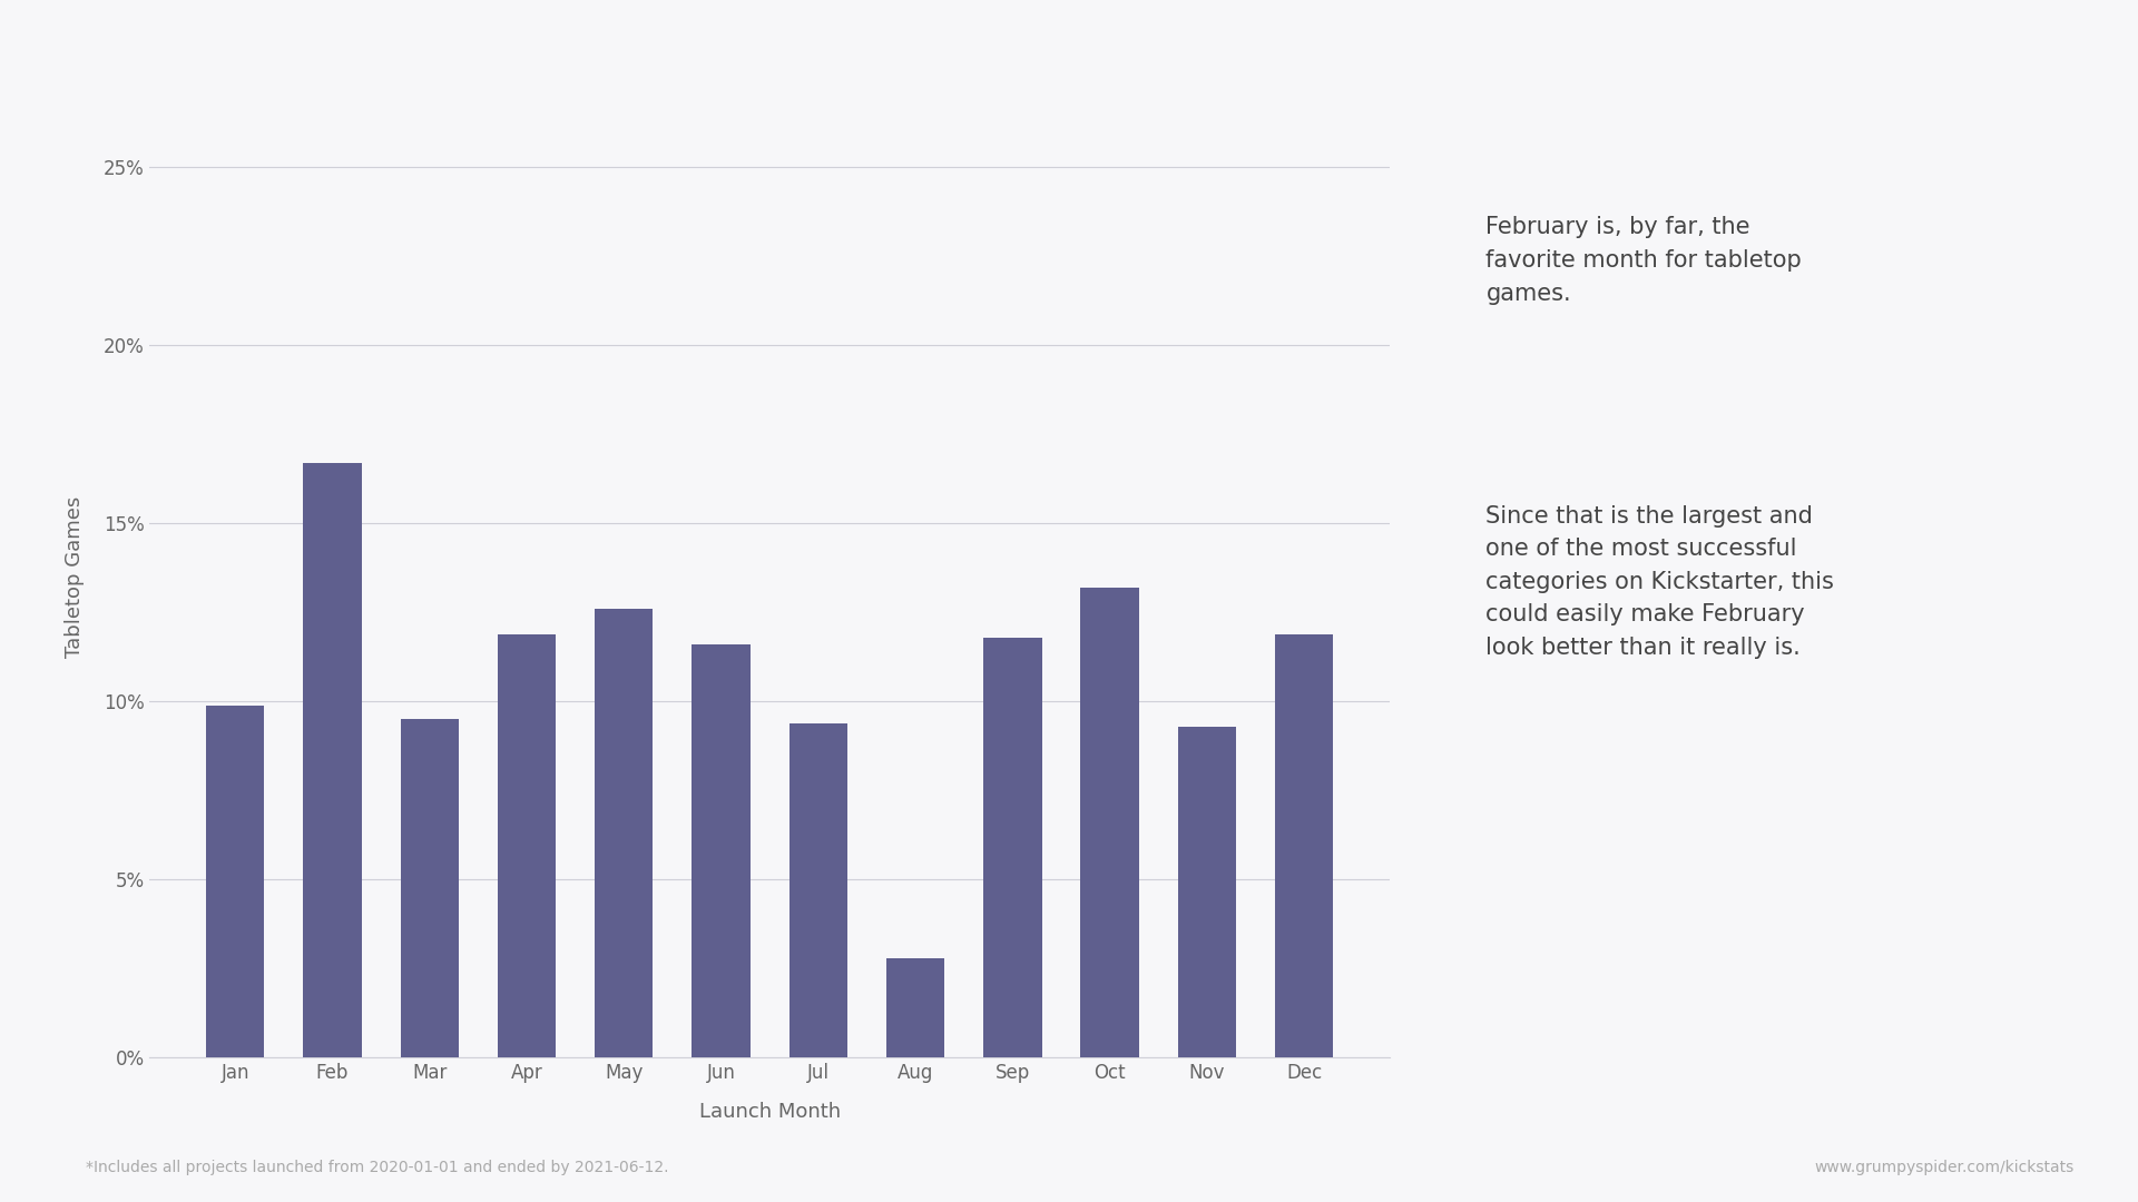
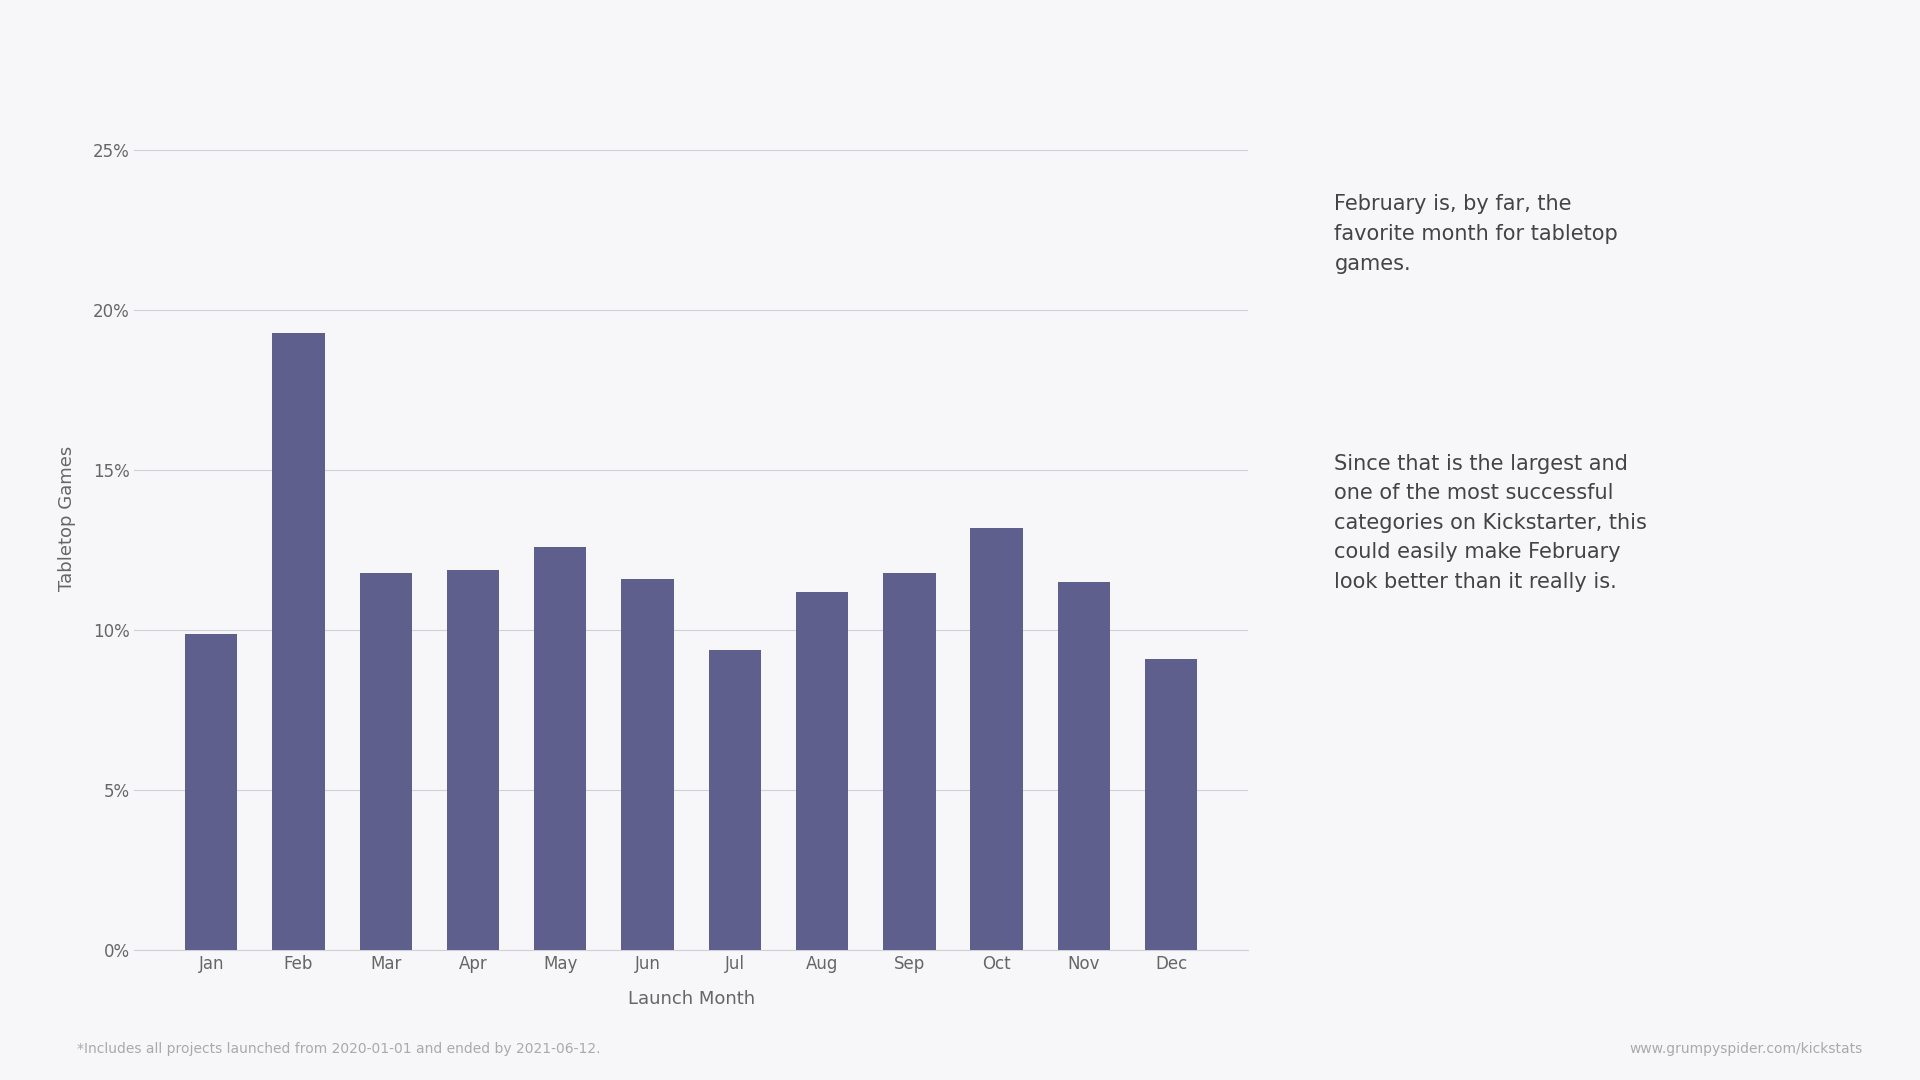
Feb: 16.7% -> 19.3%
Mar: 9.5% -> 11.8%
Aug: 2.8% -> 11.2%
Nov: 9.3% -> 11.5%
Dec: 11.9% -> 9.1%
